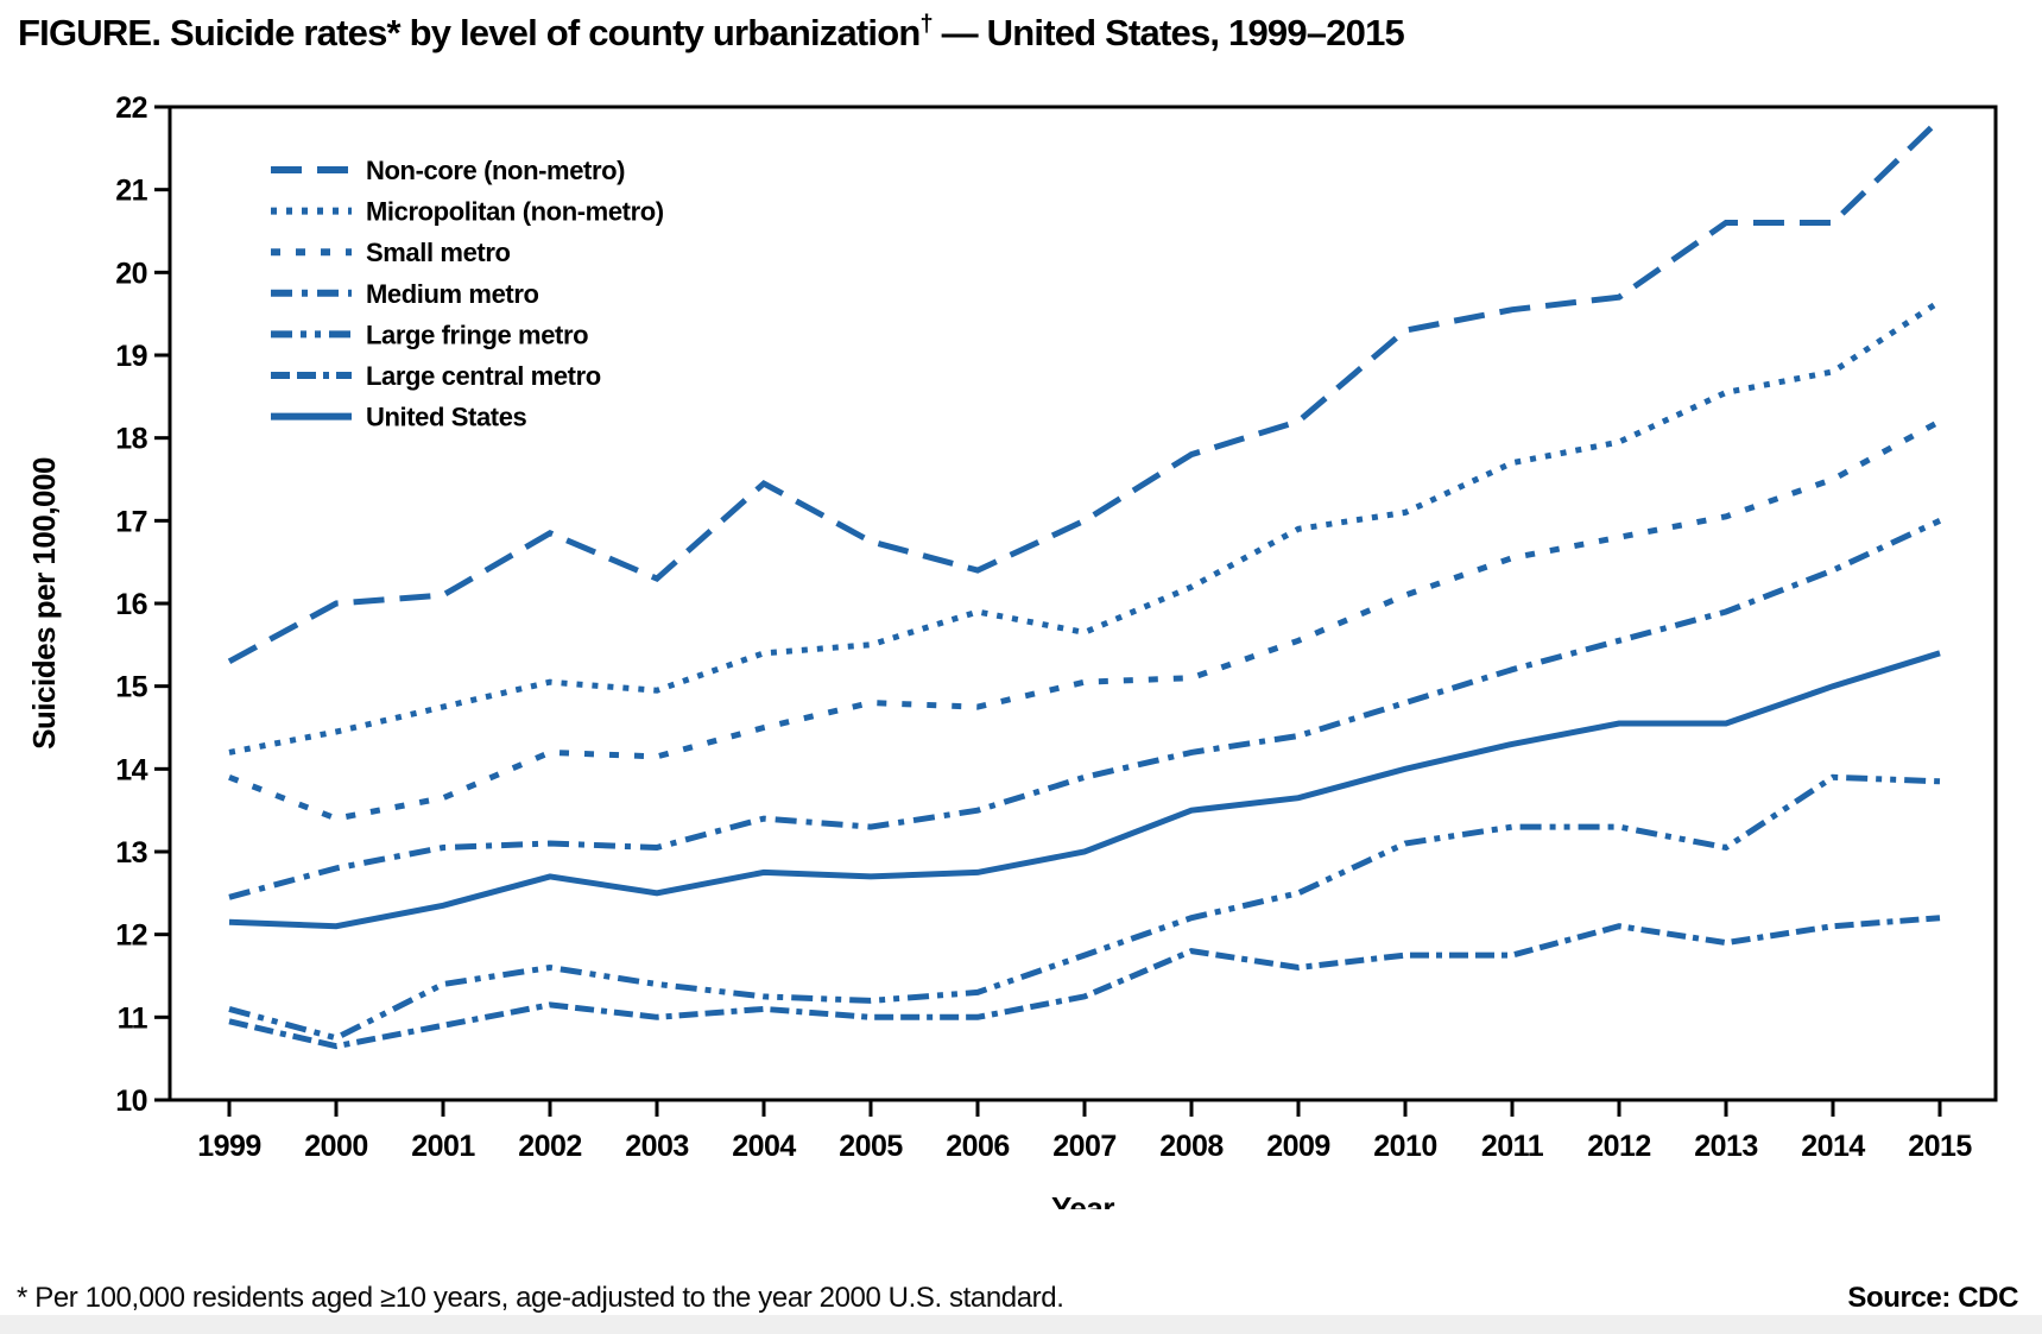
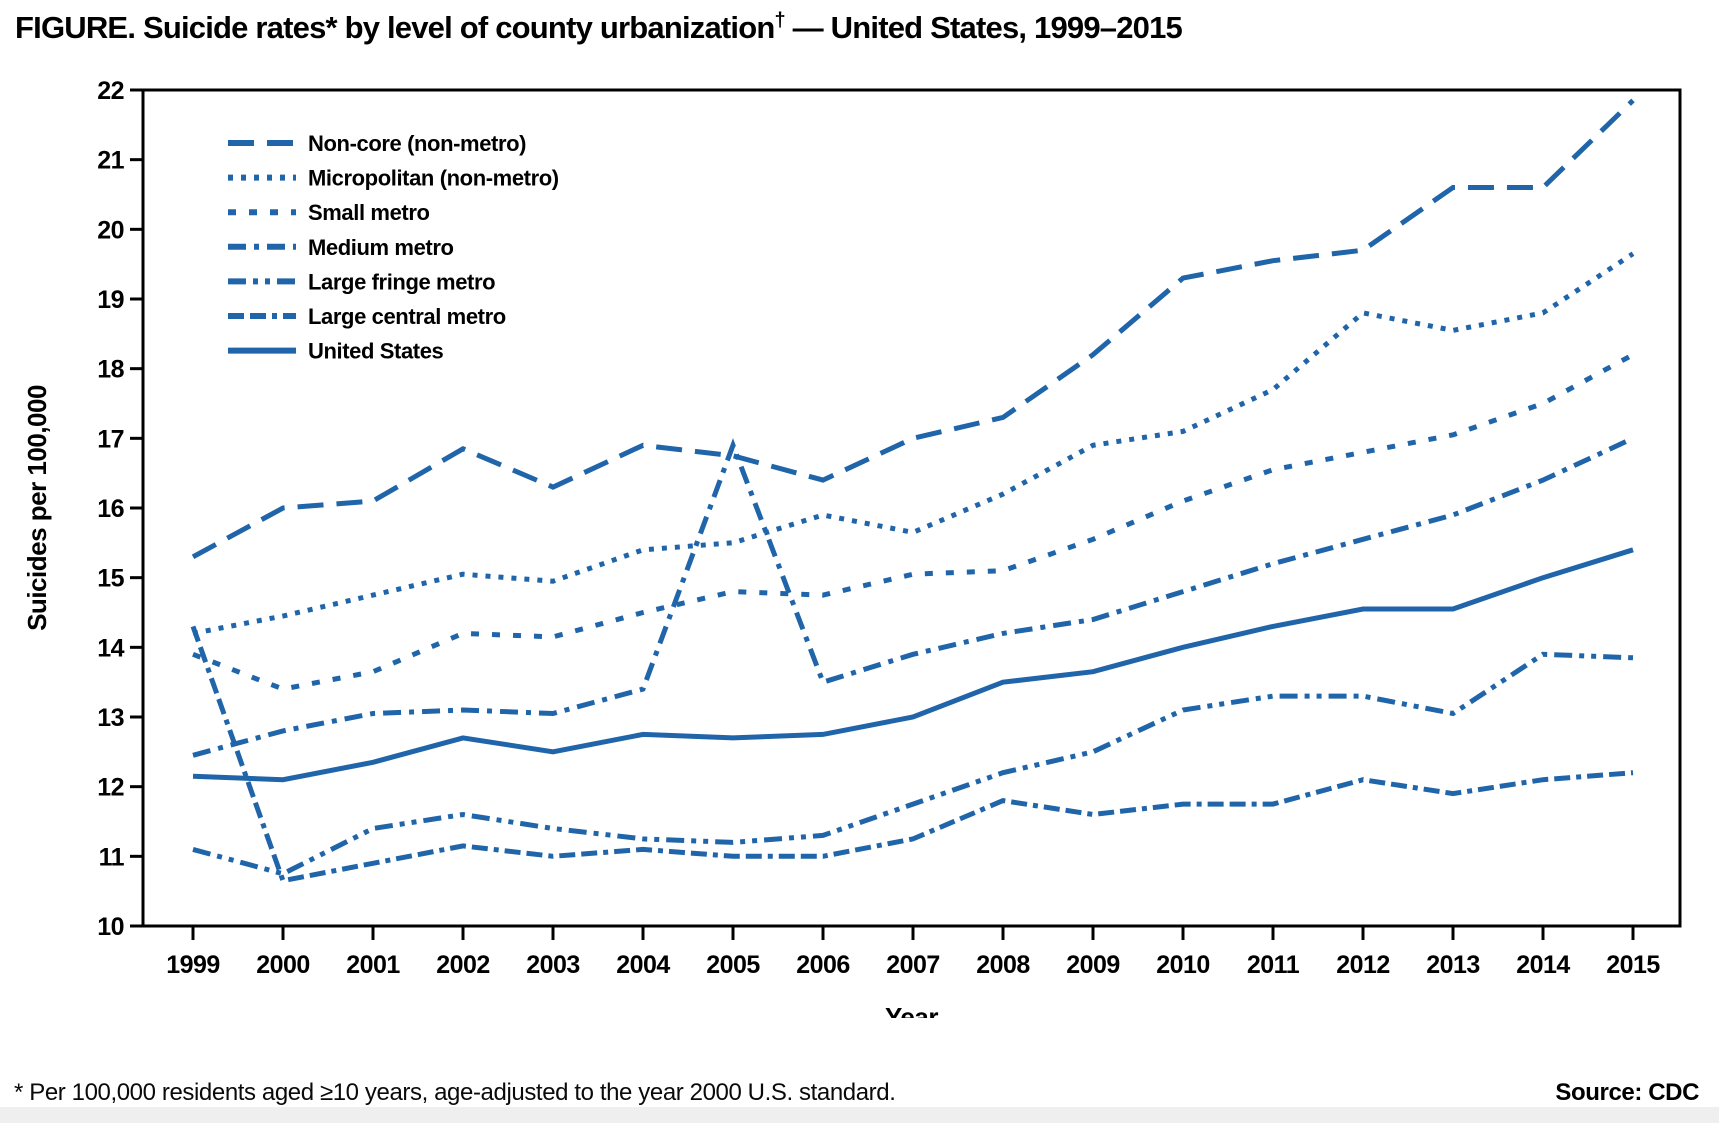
Large central metro/1999: 10.9 -> 14.3
Non-core (non-metro)/2004: 17.4 -> 16.9
Medium metro/2005: 13.3 -> 16.9
Non-core (non-metro)/2008: 17.8 -> 17.3
Micropolitan (non-metro)/2012: 17.9 -> 18.8
